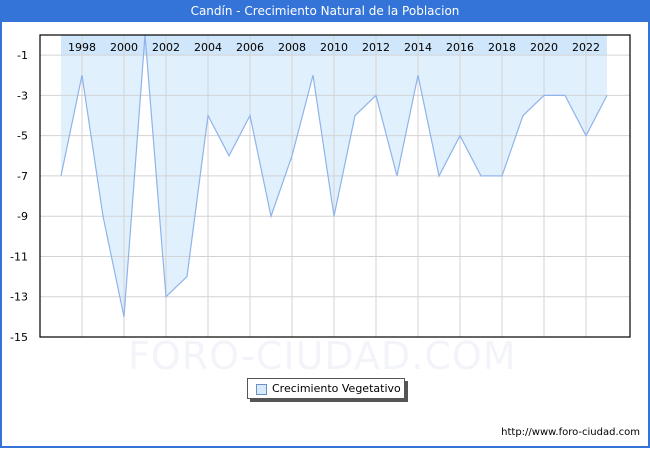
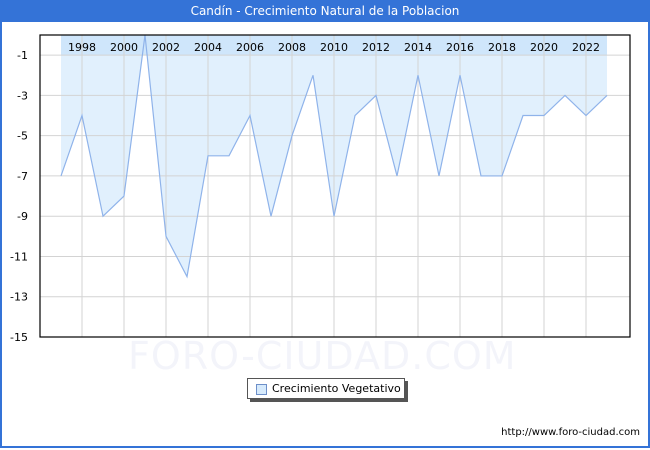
1998: -2 -> -4
2000: -14 -> -8
2002: -13 -> -10
2004: -4 -> -6
2008: -6 -> -5
2016: -5 -> -2
2020: -3 -> -4
2022: -5 -> -4
